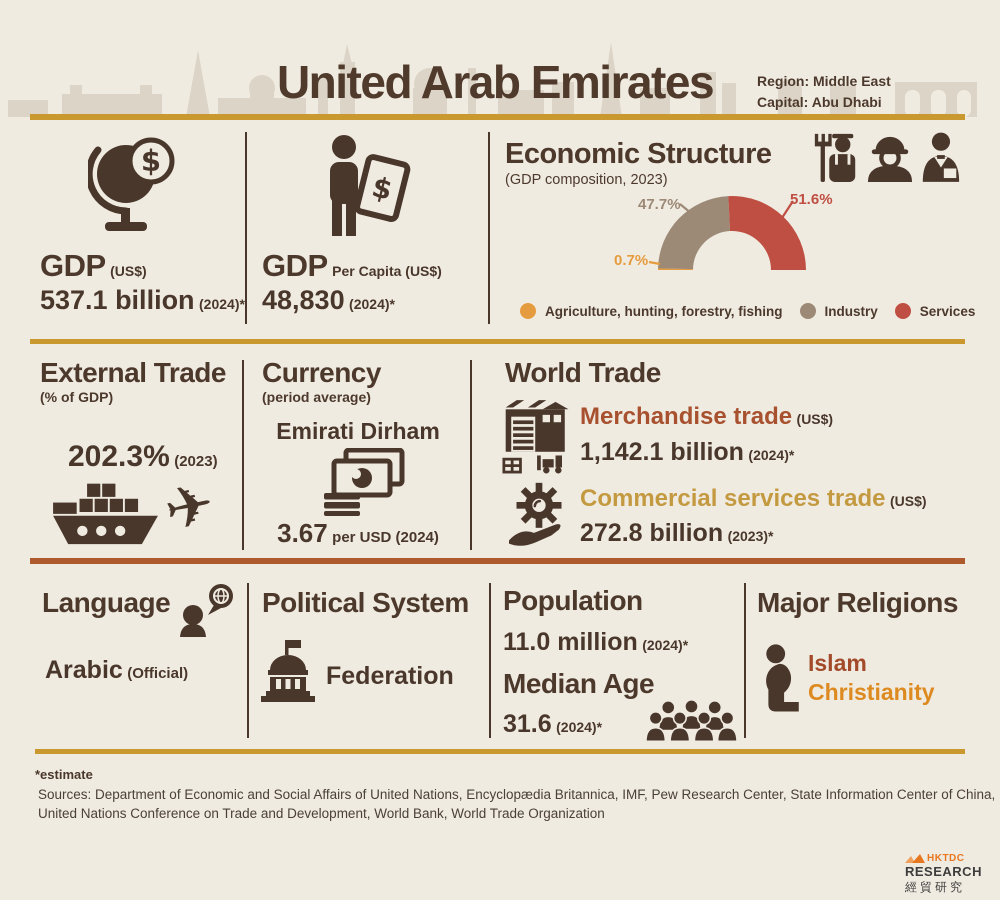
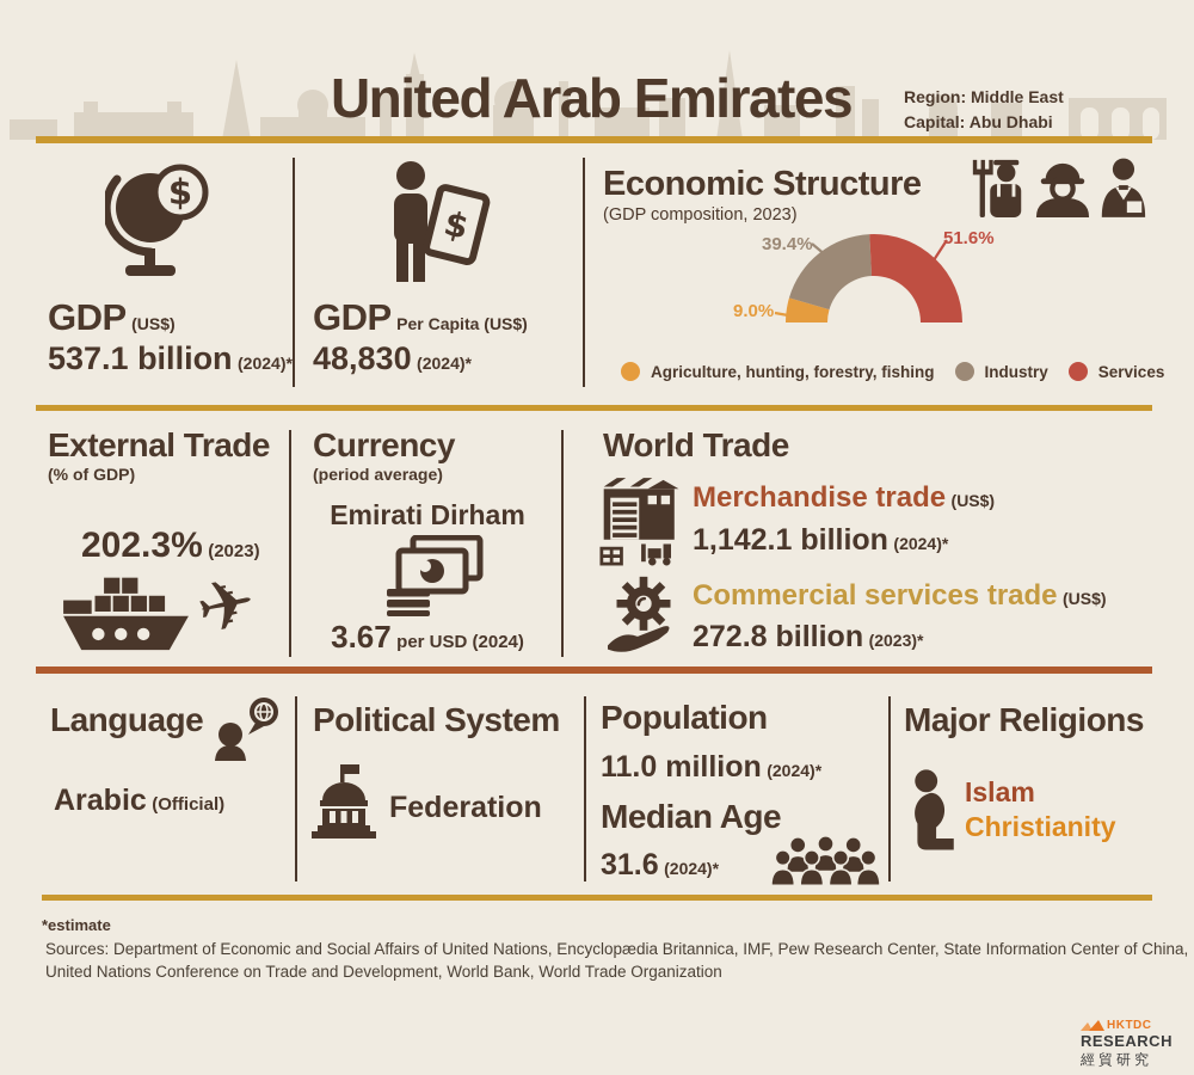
Agriculture, hunting, forestry, fishing: 0.7% -> 9.0%
Industry: 47.7% -> 39.4%
